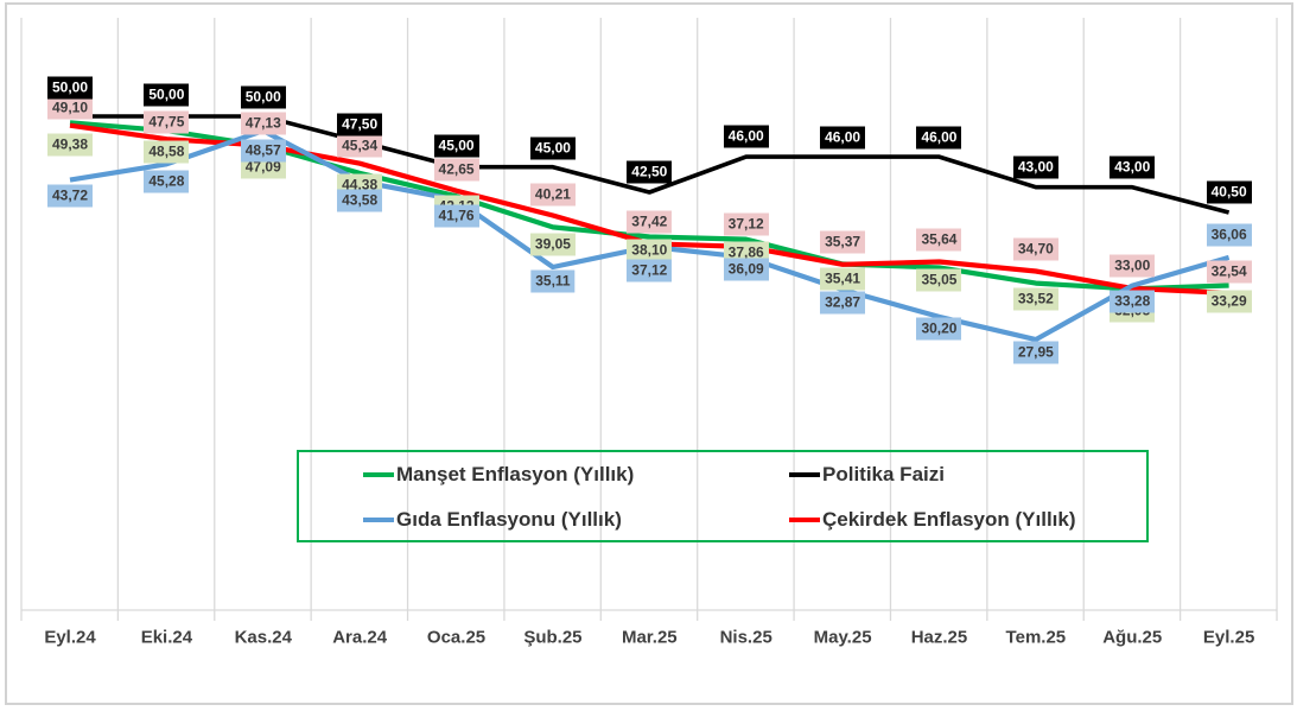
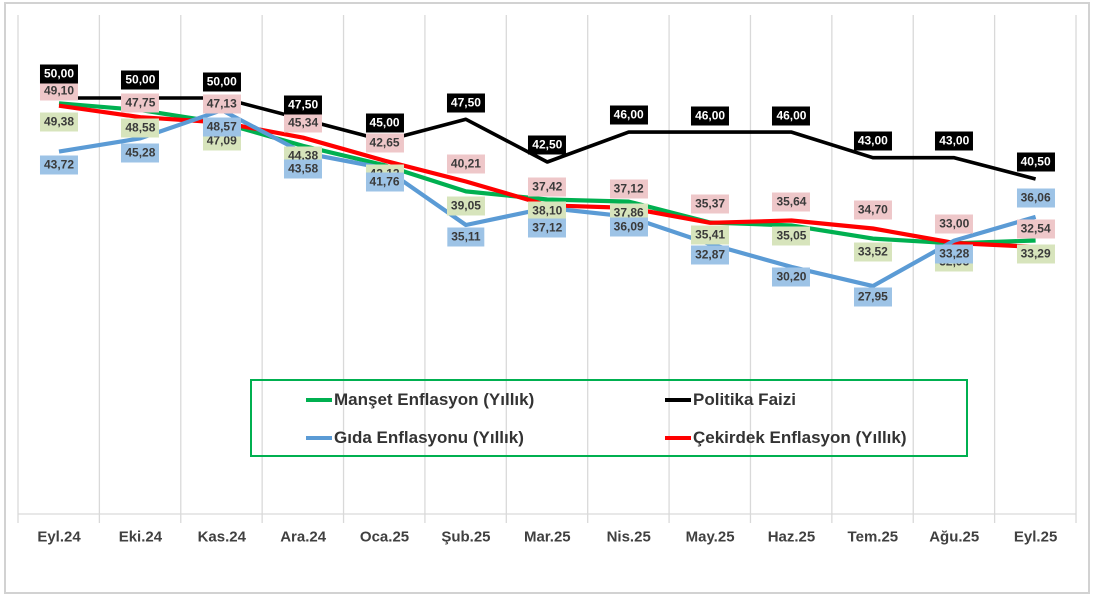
Politika Faizi/Şub.25: 45,00 -> 47,50
